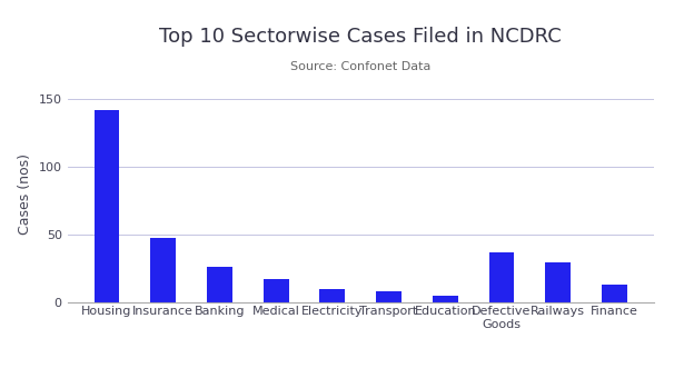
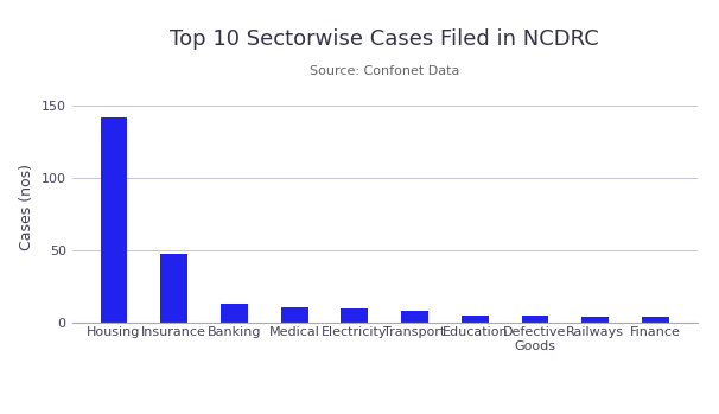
Banking: 26 -> 13
Medical: 17 -> 11
Defective Goods: 37 -> 5
Railways: 30 -> 4
Finance: 13 -> 4
